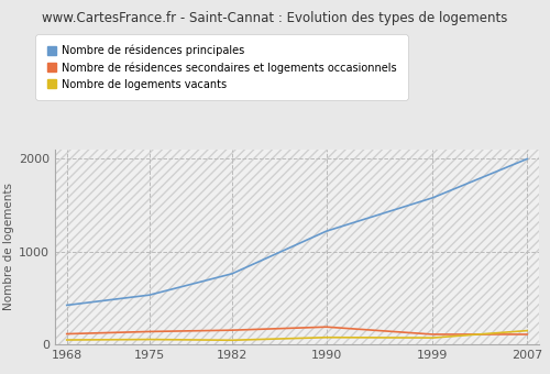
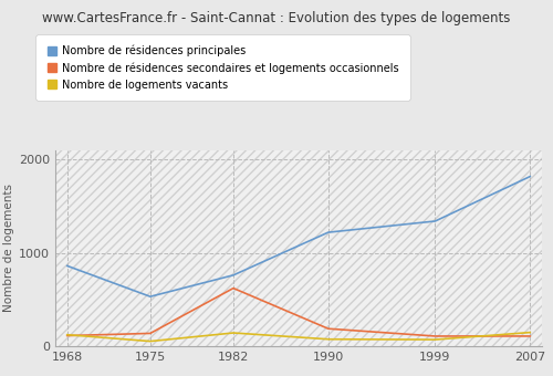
Nombre de résidences principales/1968: 420 -> 860
Nombre de logements vacants/1968: 40 -> 120
Nombre de résidences secondaires et logements occasionnels/1982: 150 -> 620
Nombre de logements vacants/1982: 40 -> 140
Nombre de résidences principales/1999: 1580 -> 1340
Nombre de résidences principales/2007: 2000 -> 1820
